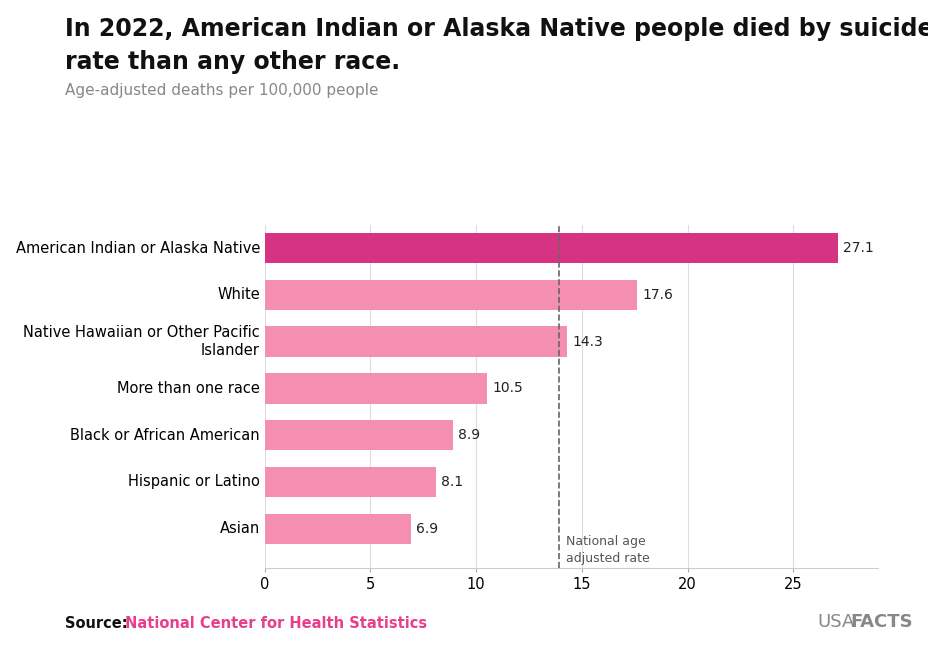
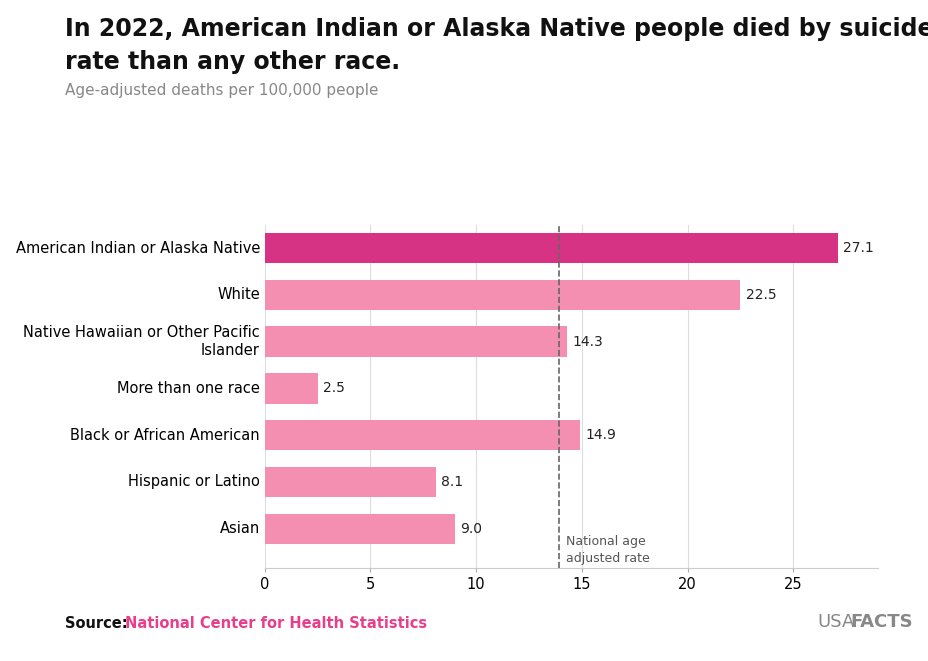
White: 17.6 -> 22.5
More than one race: 10.5 -> 2.5
Black or African American: 8.9 -> 14.9
Asian: 6.9 -> 9.0
